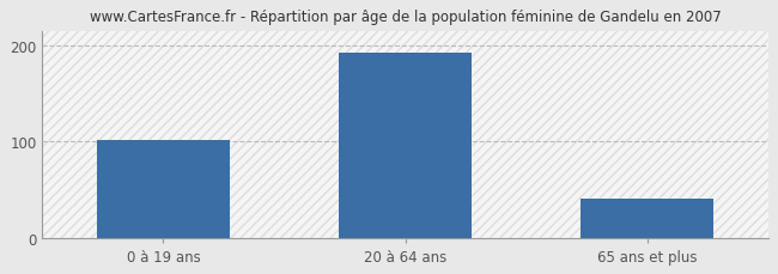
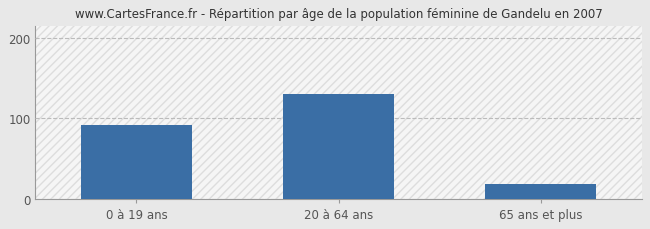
0 à 19 ans: 102 -> 92
20 à 64 ans: 192 -> 130
65 ans et plus: 40 -> 18
